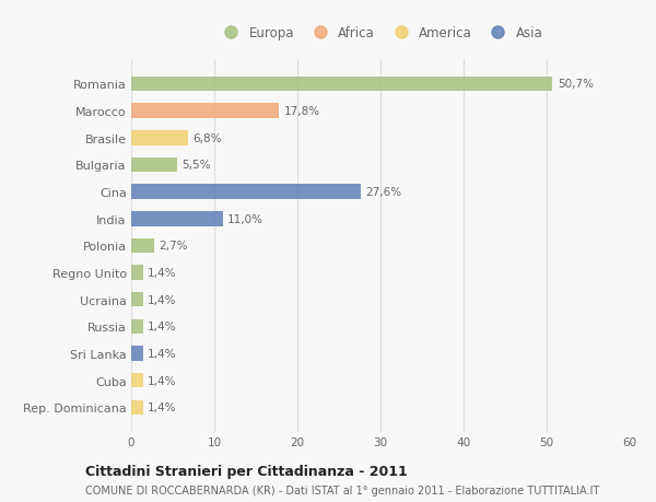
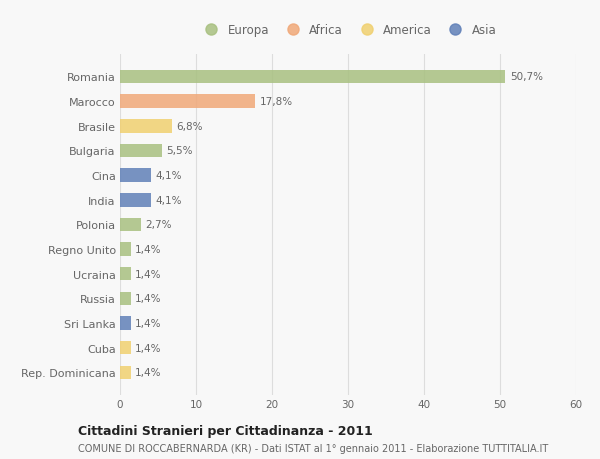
Cina: 27,6% -> 4,1%
India: 11,0% -> 4,1%
